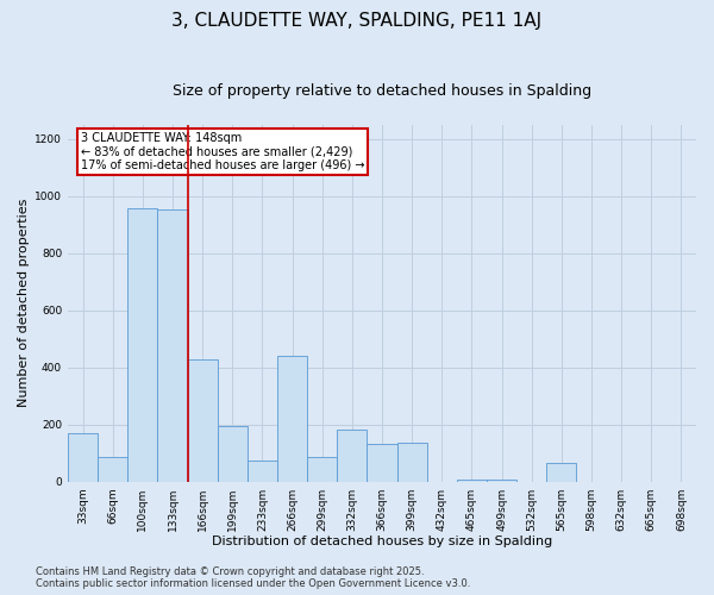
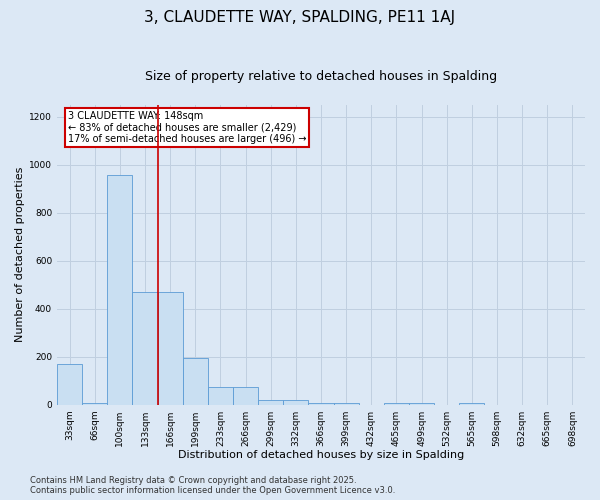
66sqm: 85 -> 5
133sqm: 955 -> 470
166sqm: 430 -> 470
266sqm: 440 -> 75
299sqm: 85 -> 18
332sqm: 180 -> 18
366sqm: 130 -> 5
399sqm: 135 -> 5
565sqm: 65 -> 5
